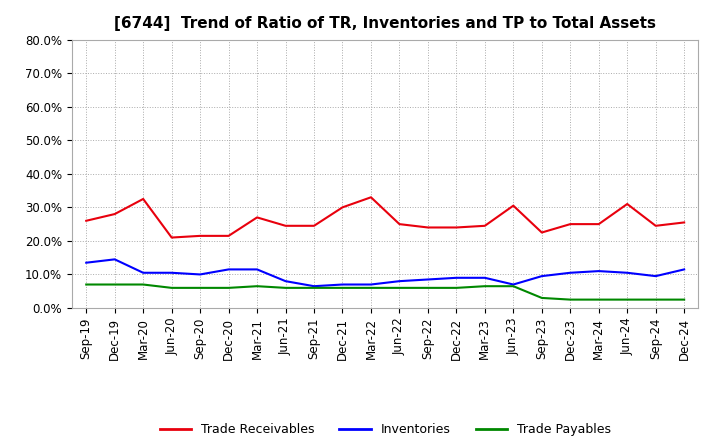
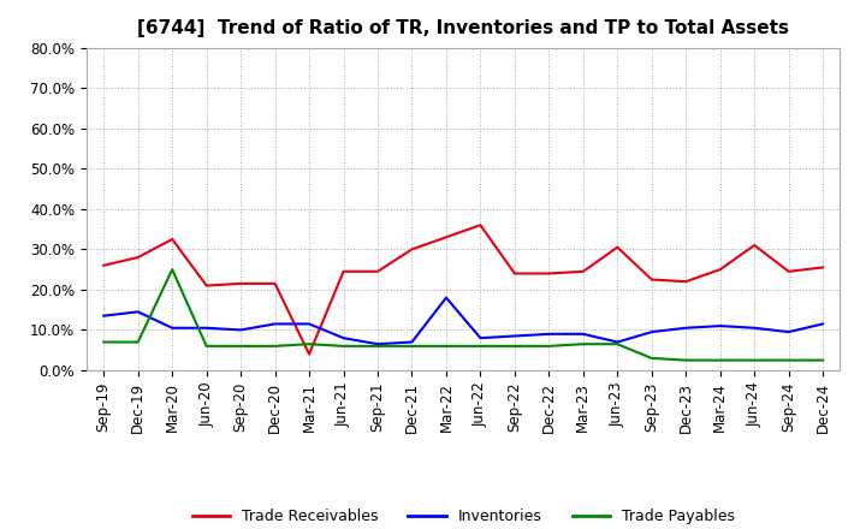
Trade Payables/Mar-20: 7.0% -> 25.0%
Trade Receivables/Mar-21: 27.0% -> 4.0%
Inventories/Mar-22: 7.0% -> 18.0%
Trade Receivables/Jun-22: 25.0% -> 36.0%
Trade Receivables/Dec-23: 25.0% -> 22.0%
